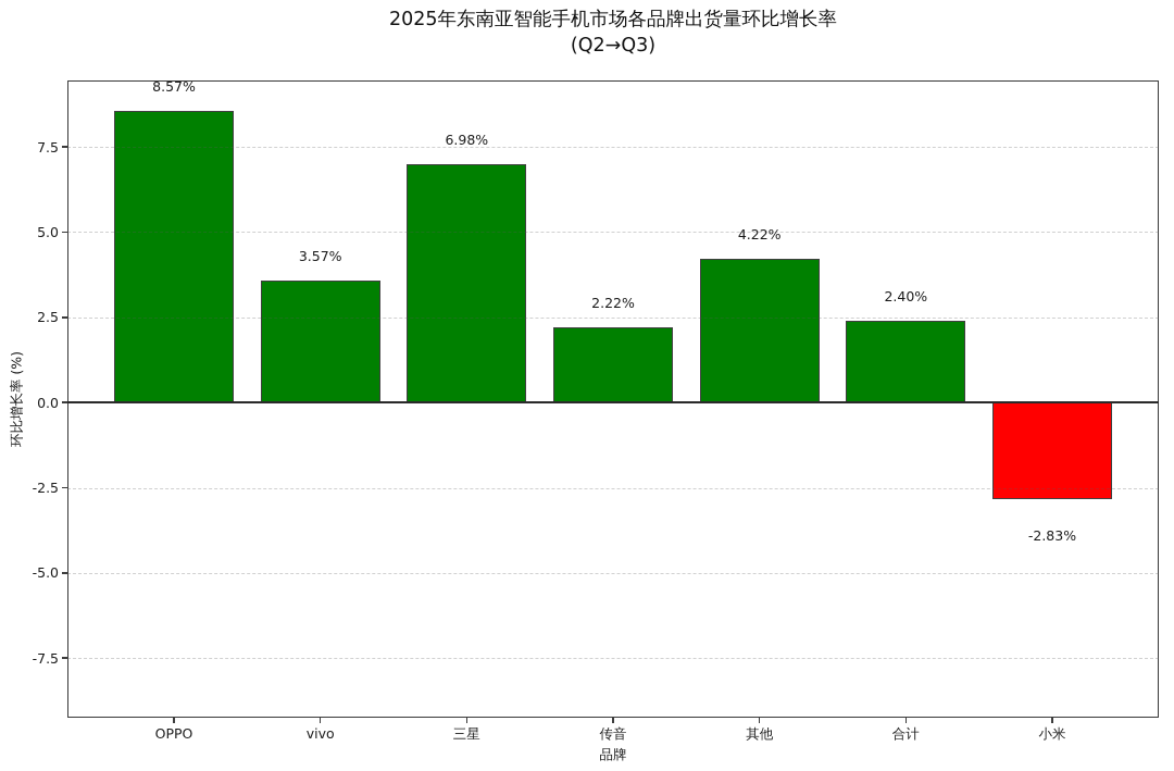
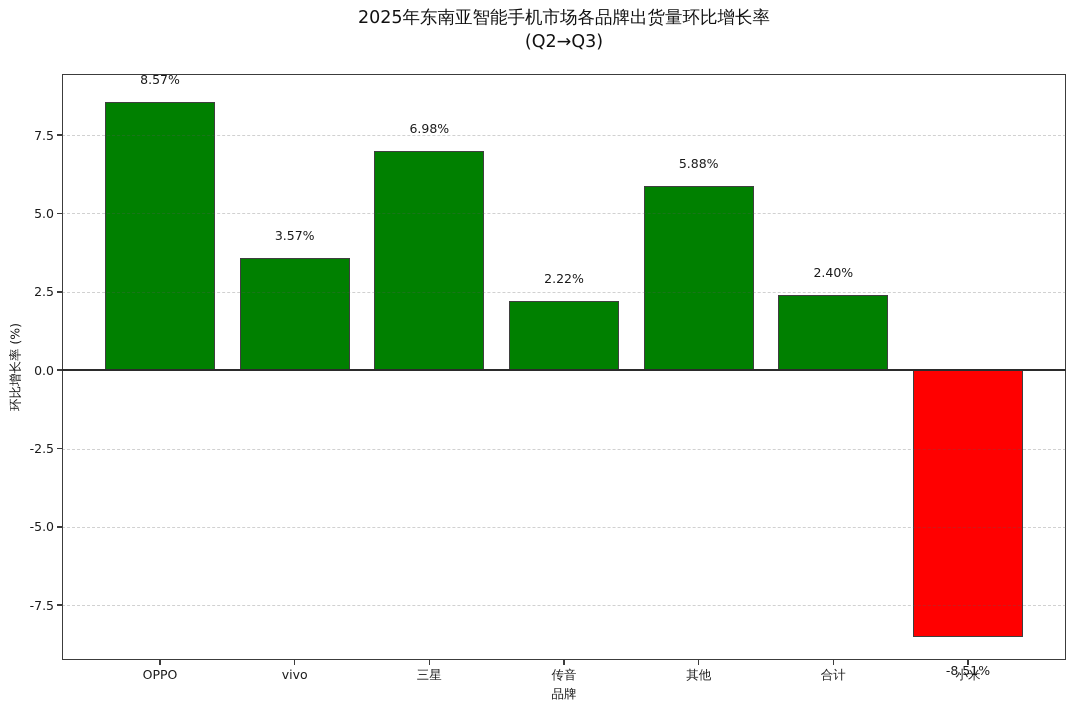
其他: 4.22% -> 5.88%
小米: -2.83% -> -8.51%
